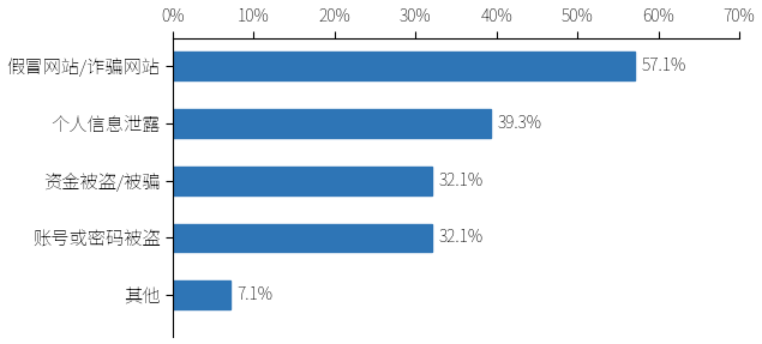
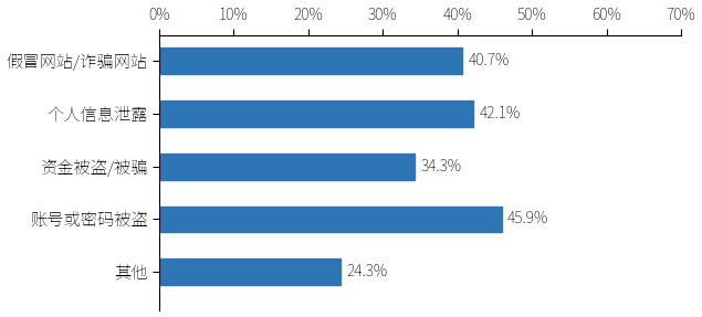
假冒网站/诈骗网站: 57.1% -> 40.7%
个人信息泄露: 39.3% -> 42.1%
资金被盗/被骗: 32.1% -> 34.3%
账号或密码被盗: 32.1% -> 45.9%
其他: 7.1% -> 24.3%
